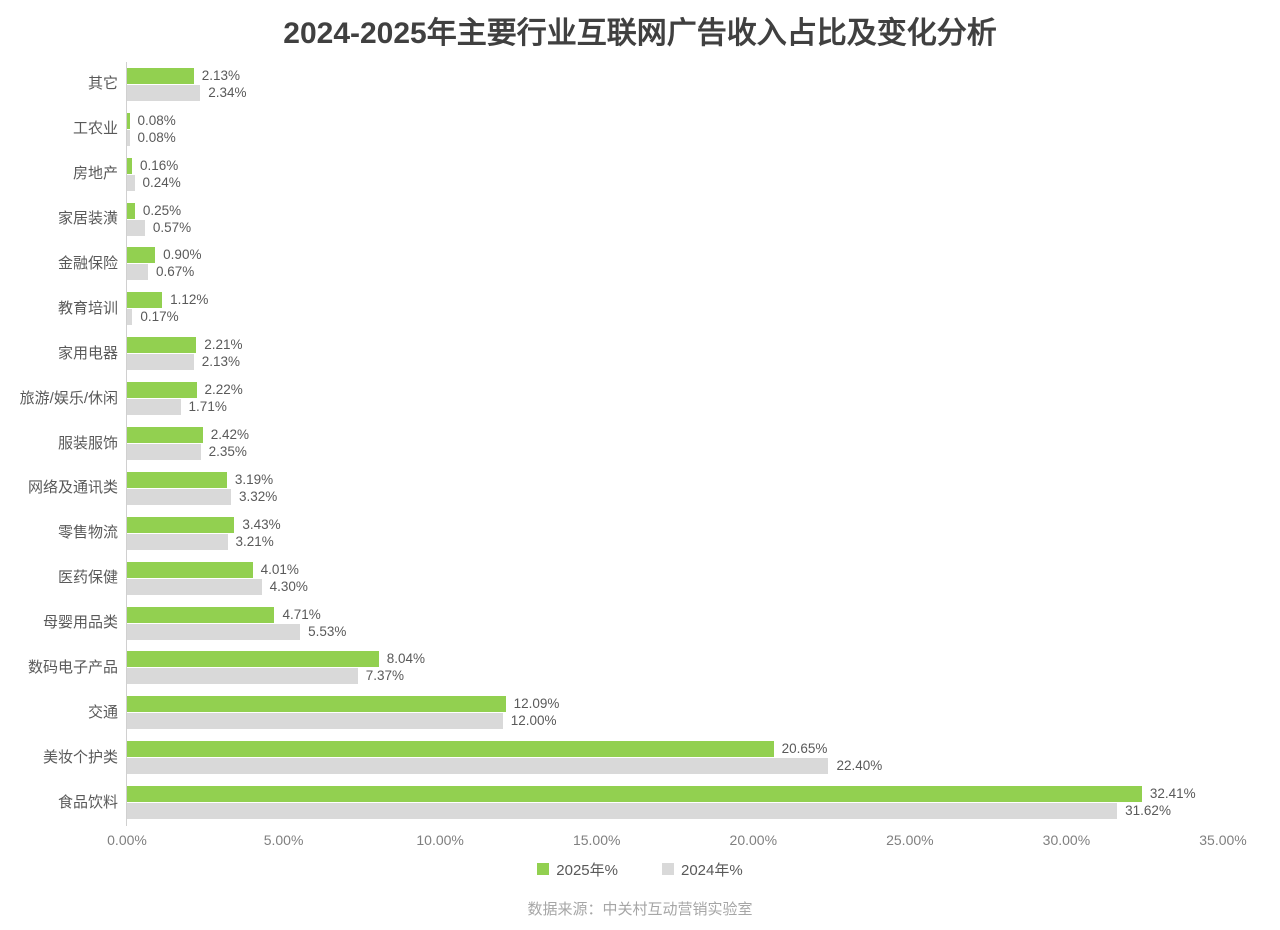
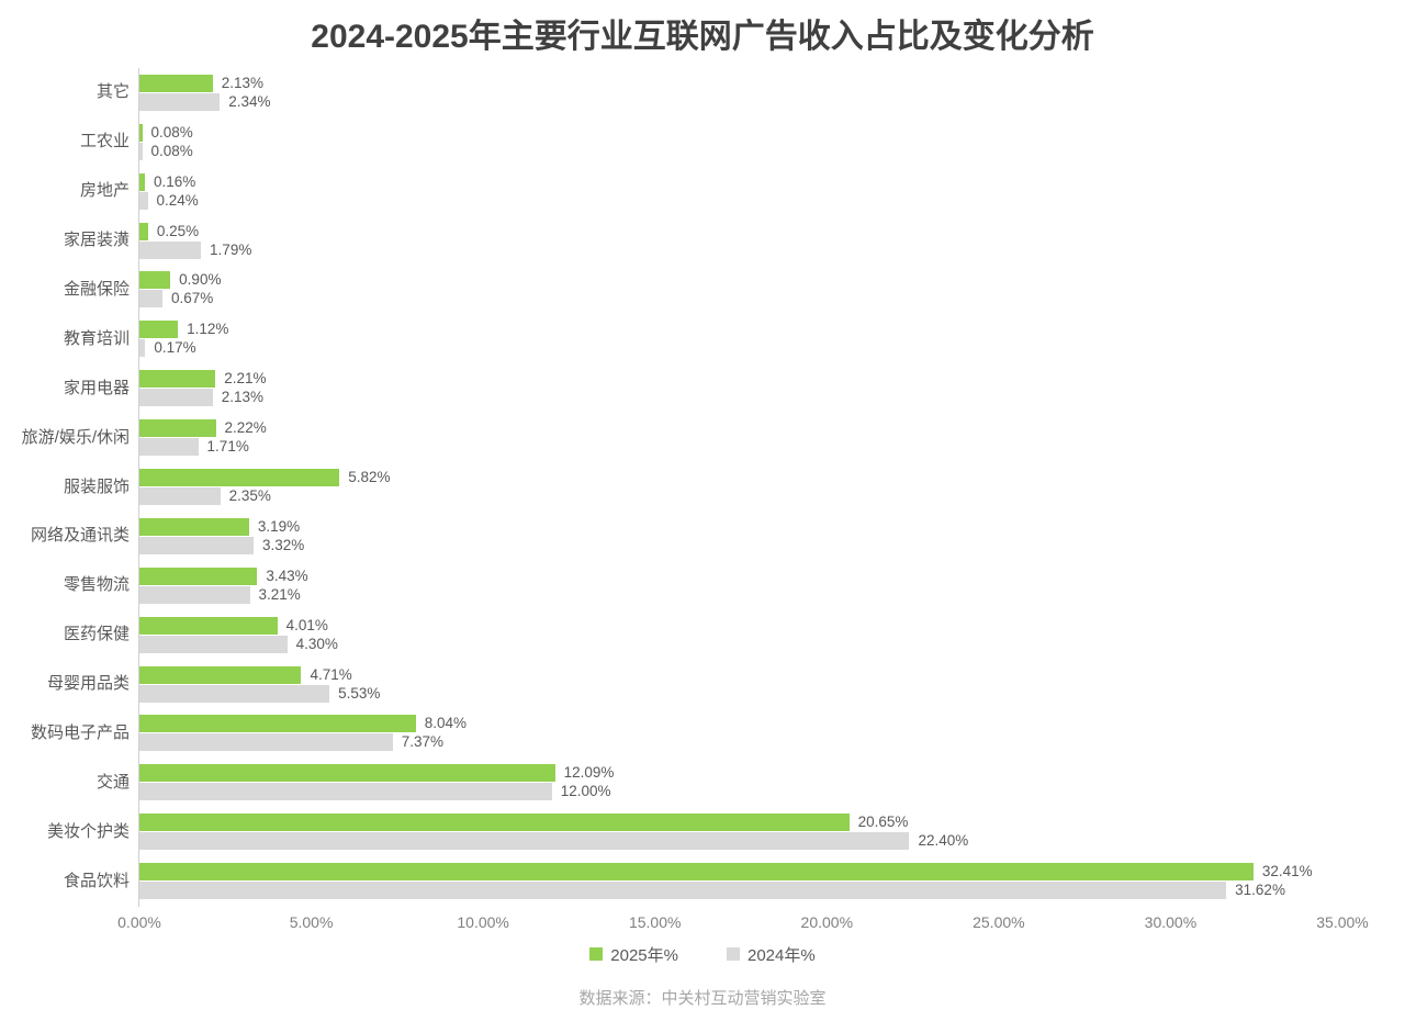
2024年%/家居装潢: 0.57% -> 1.79%
2025年%/服装服饰: 2.42% -> 5.82%
